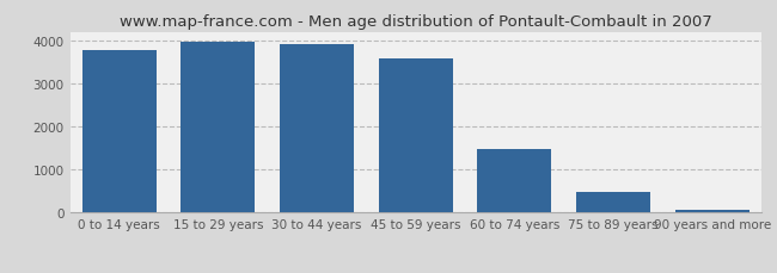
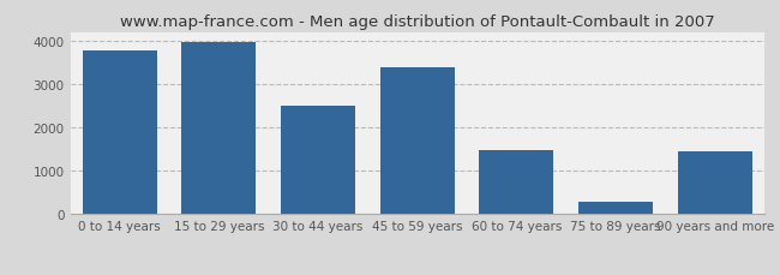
30 to 44 years: 3920 -> 2500
45 to 59 years: 3580 -> 3400
75 to 89 years: 490 -> 300
90 years and more: 80 -> 1450
